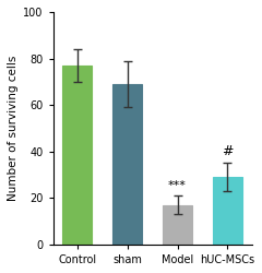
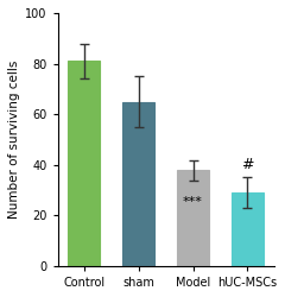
Control: 77 -> 81
sham: 69 -> 65
Model: 17 -> 38
